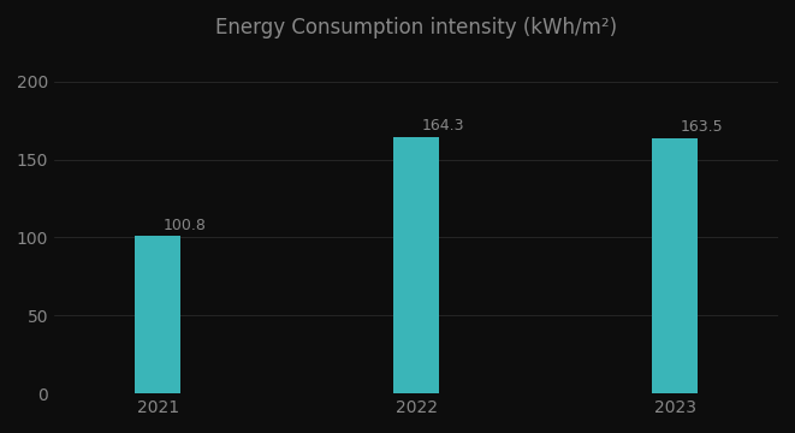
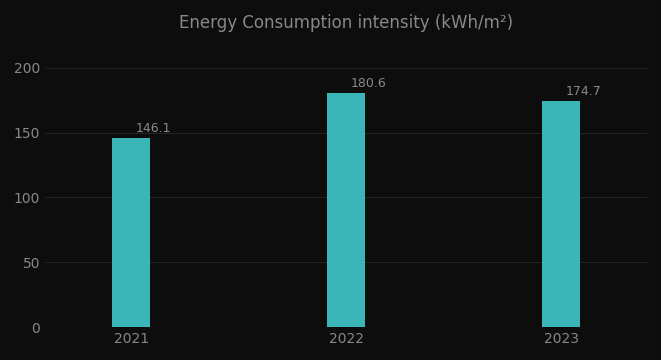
2021: 100.8 -> 146.1
2022: 164.3 -> 180.6
2023: 163.5 -> 174.7
